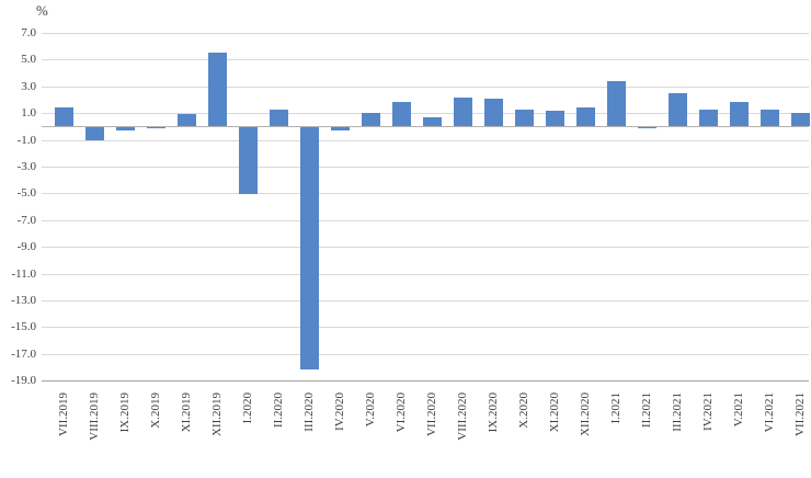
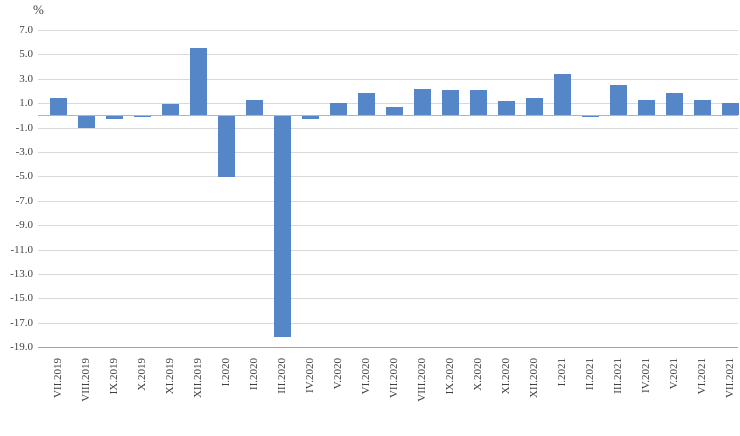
X.2020: 1.3 -> 2.1
